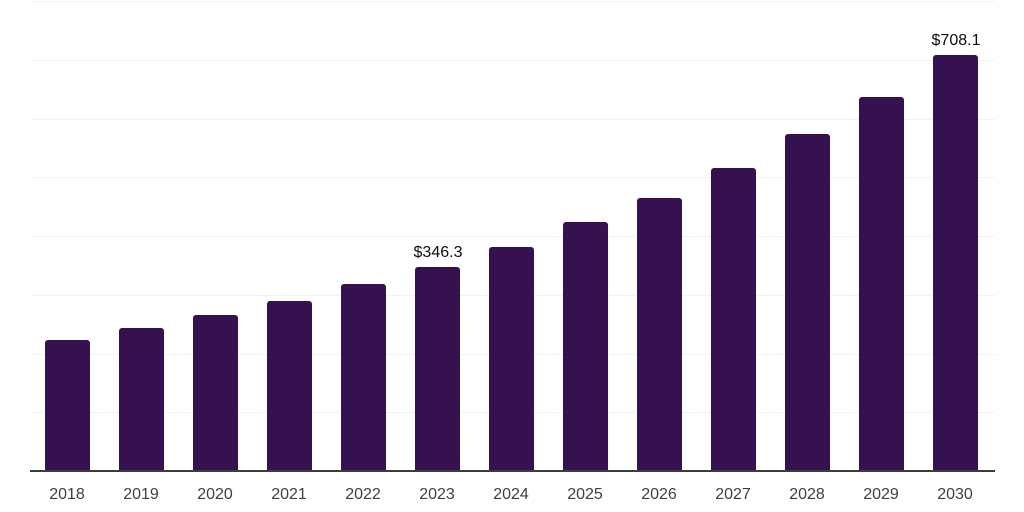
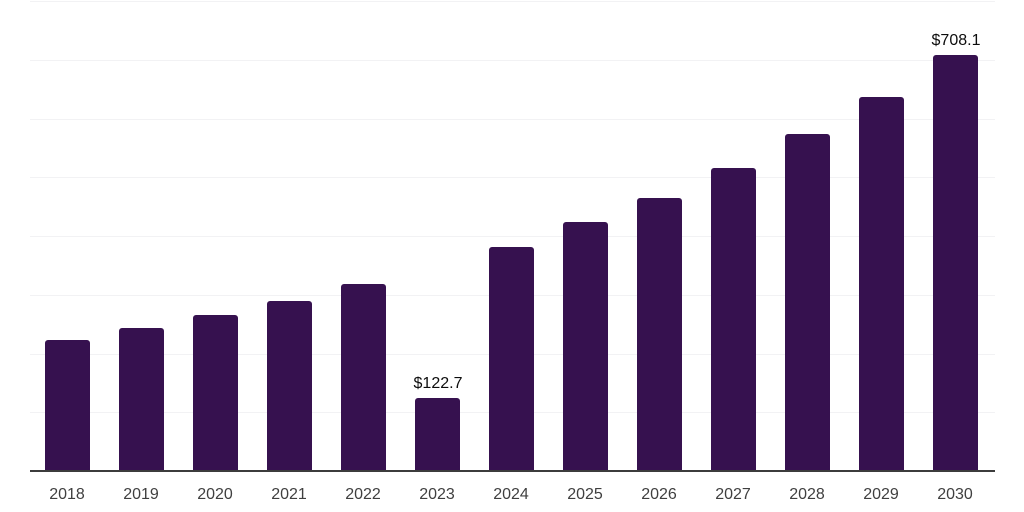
2023: $346.3 -> $122.7
